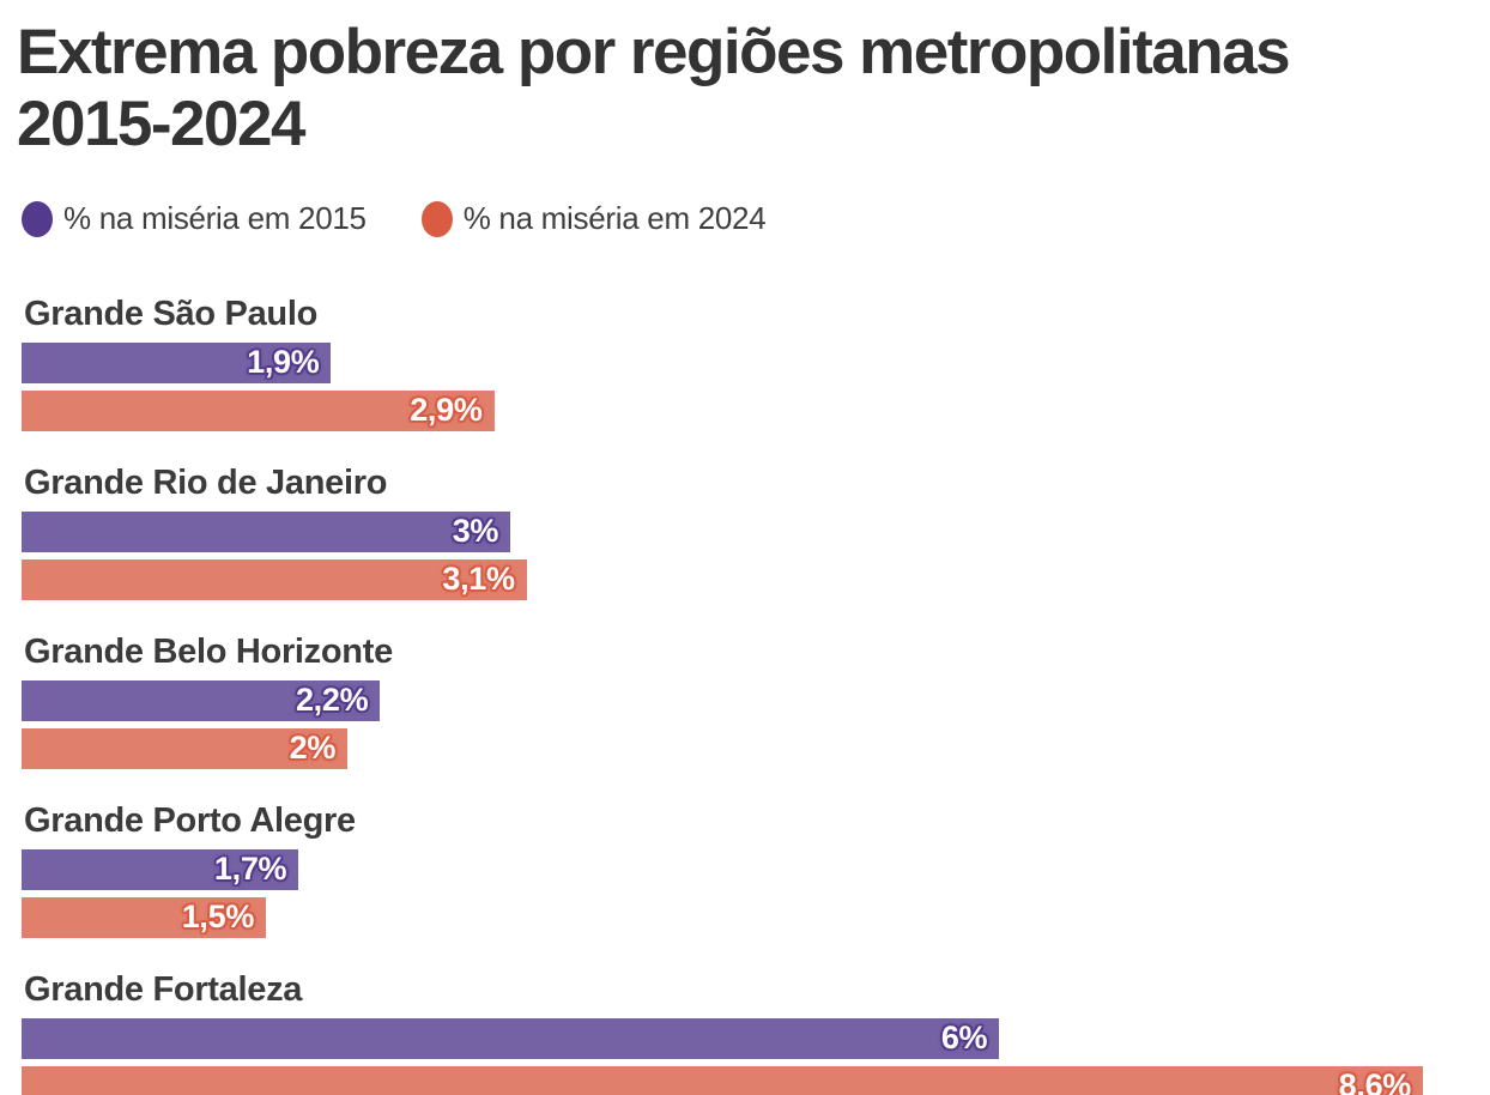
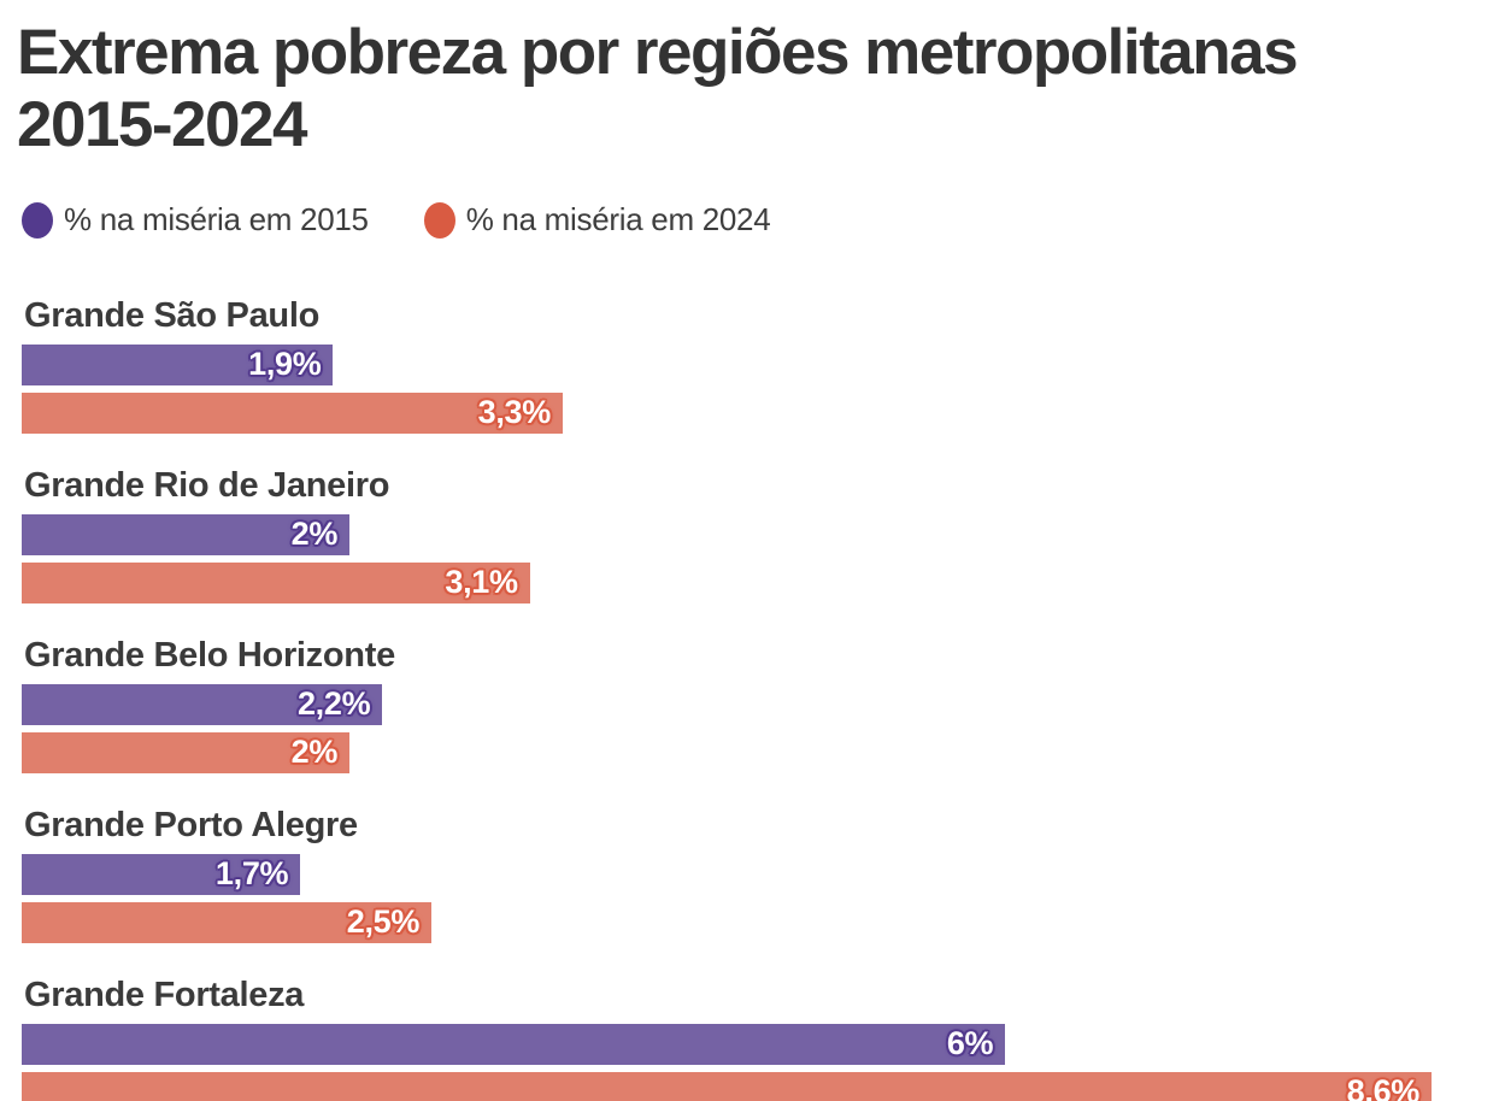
% na miséria em 2024/Grande São Paulo: 2,9% -> 3,3%
% na miséria em 2015/Grande Rio de Janeiro: 3% -> 2%
% na miséria em 2024/Grande Porto Alegre: 1,5% -> 2,5%
